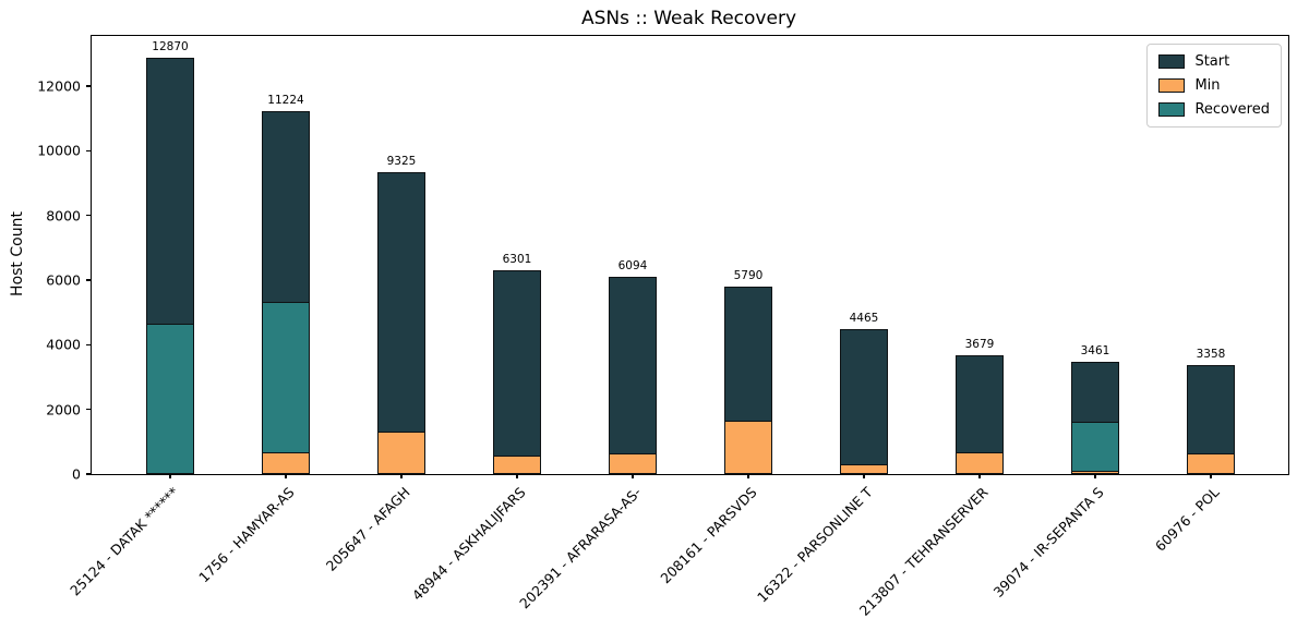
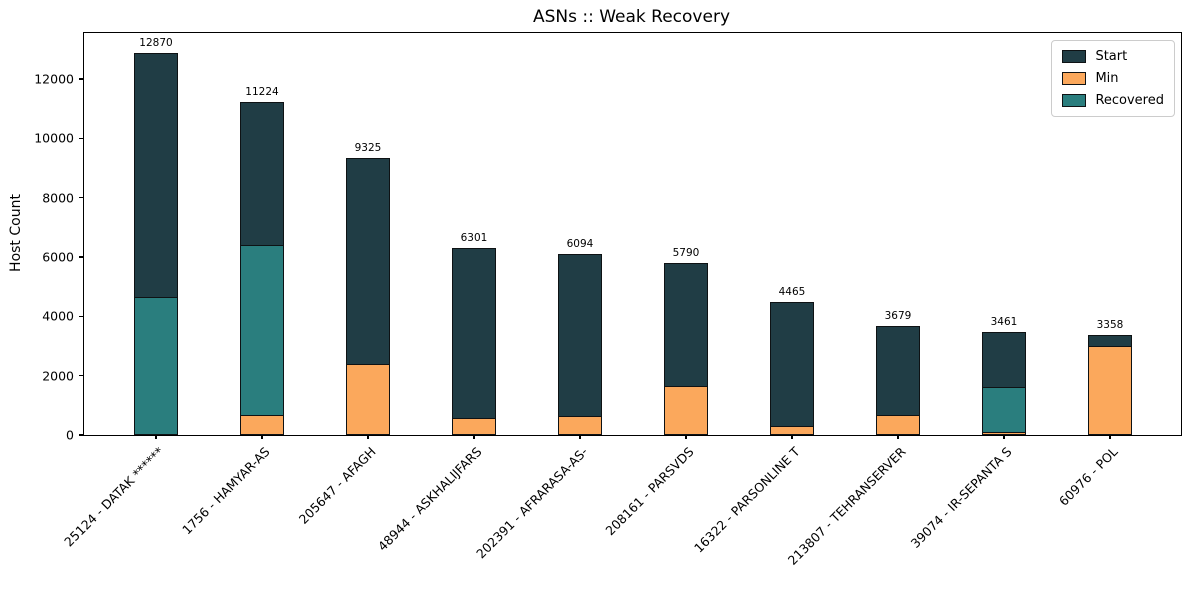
Recovered/1756 - HAMYAR-AS: 5300 -> 6400
Min/205647 - AFAGH: 1300 -> 2400
Min/60976 - POL: 600 -> 3000
